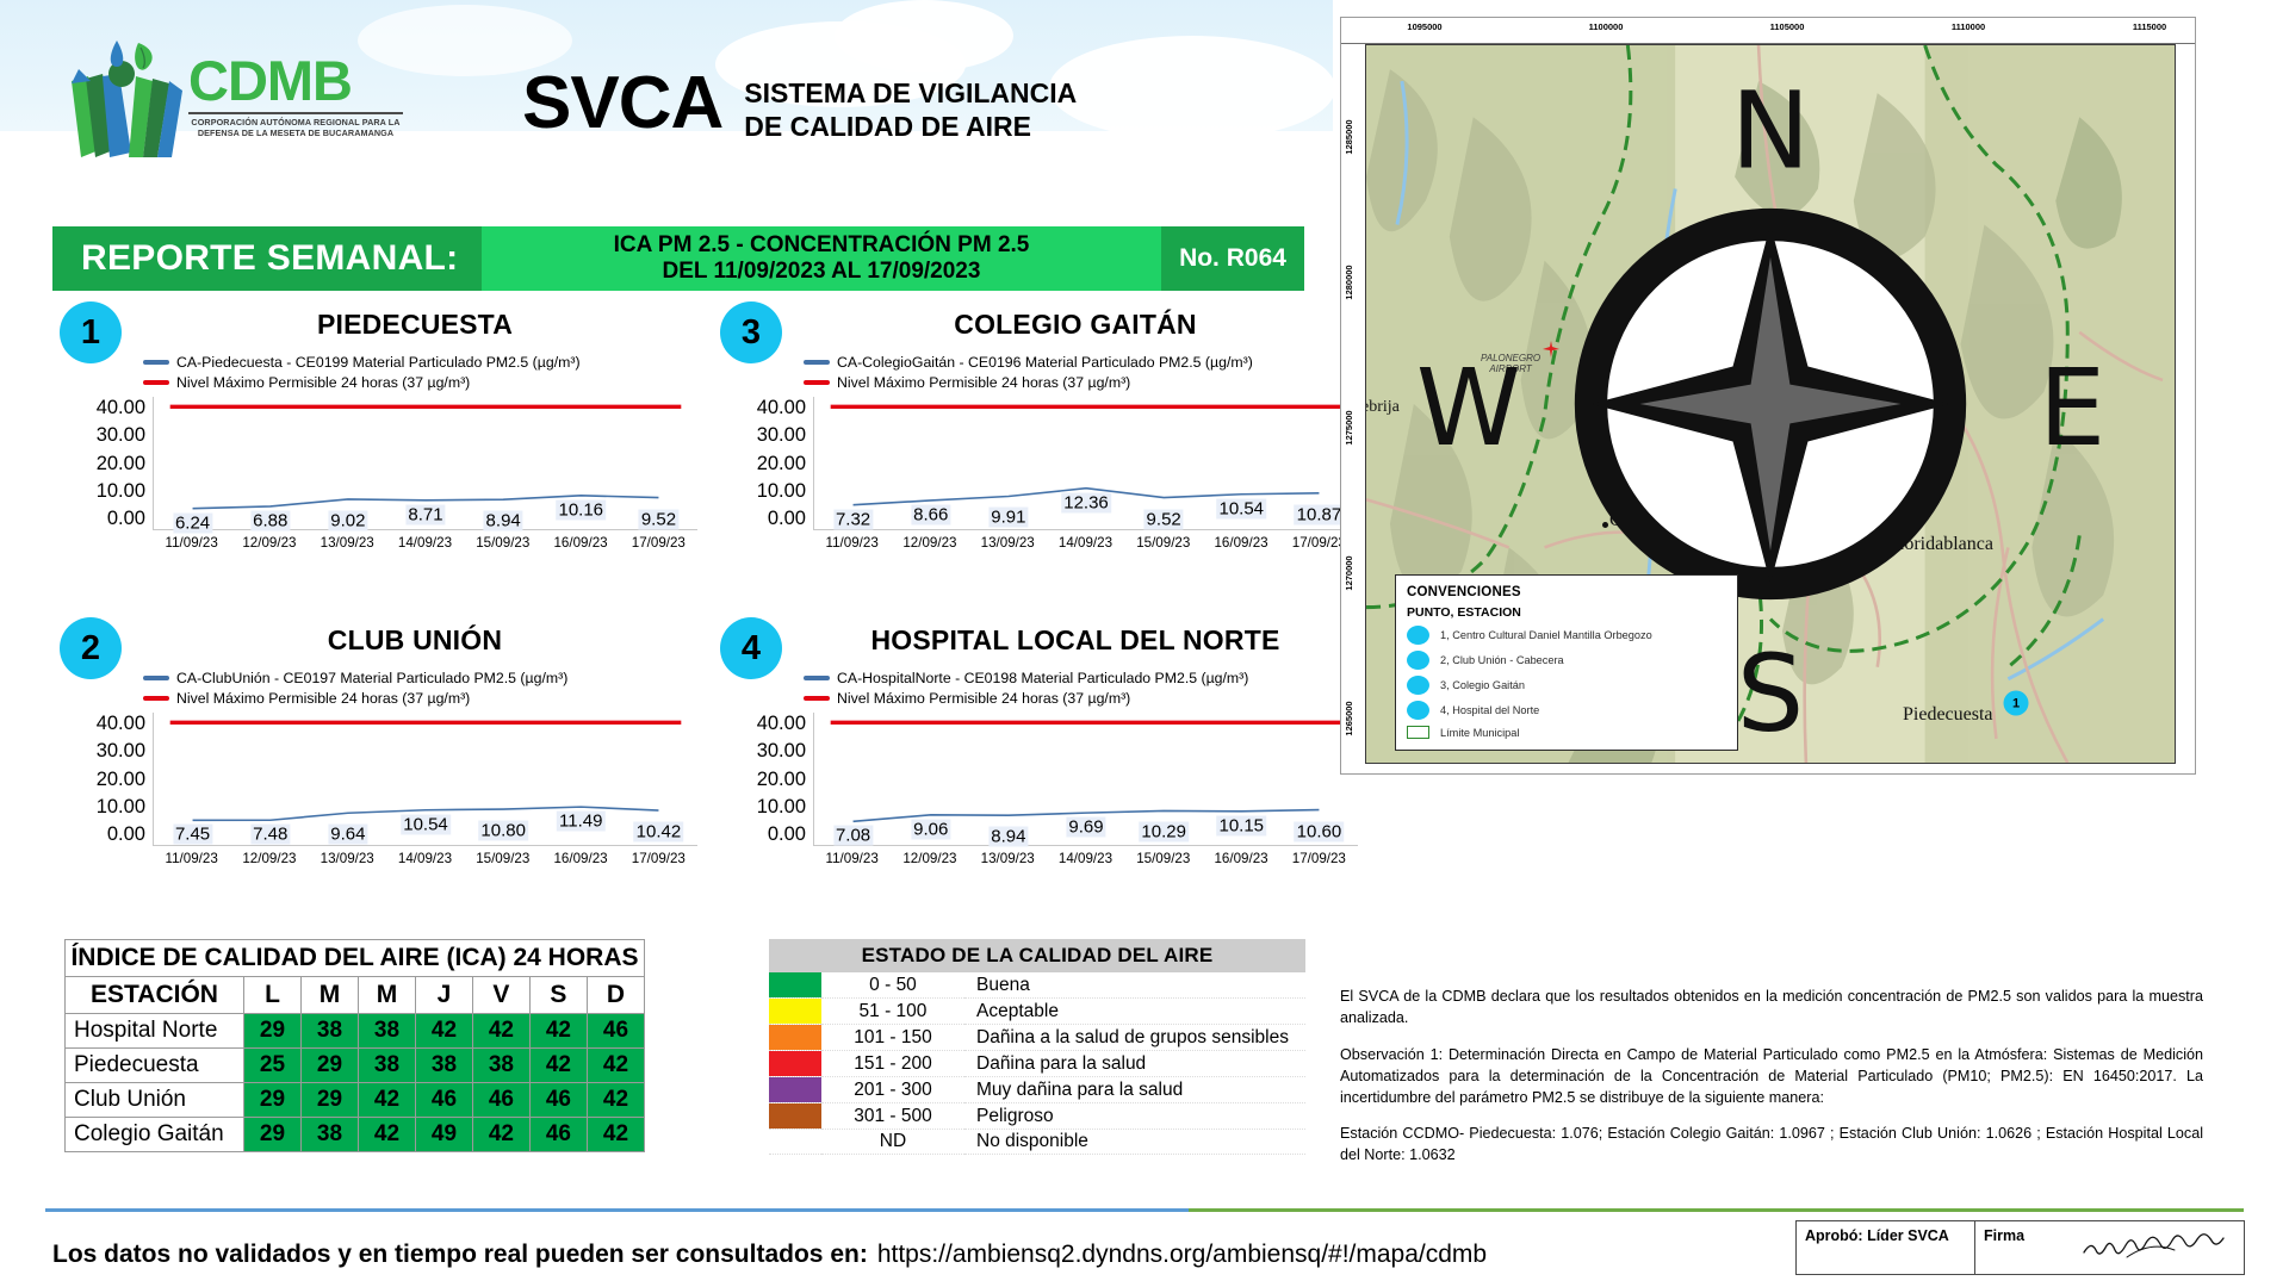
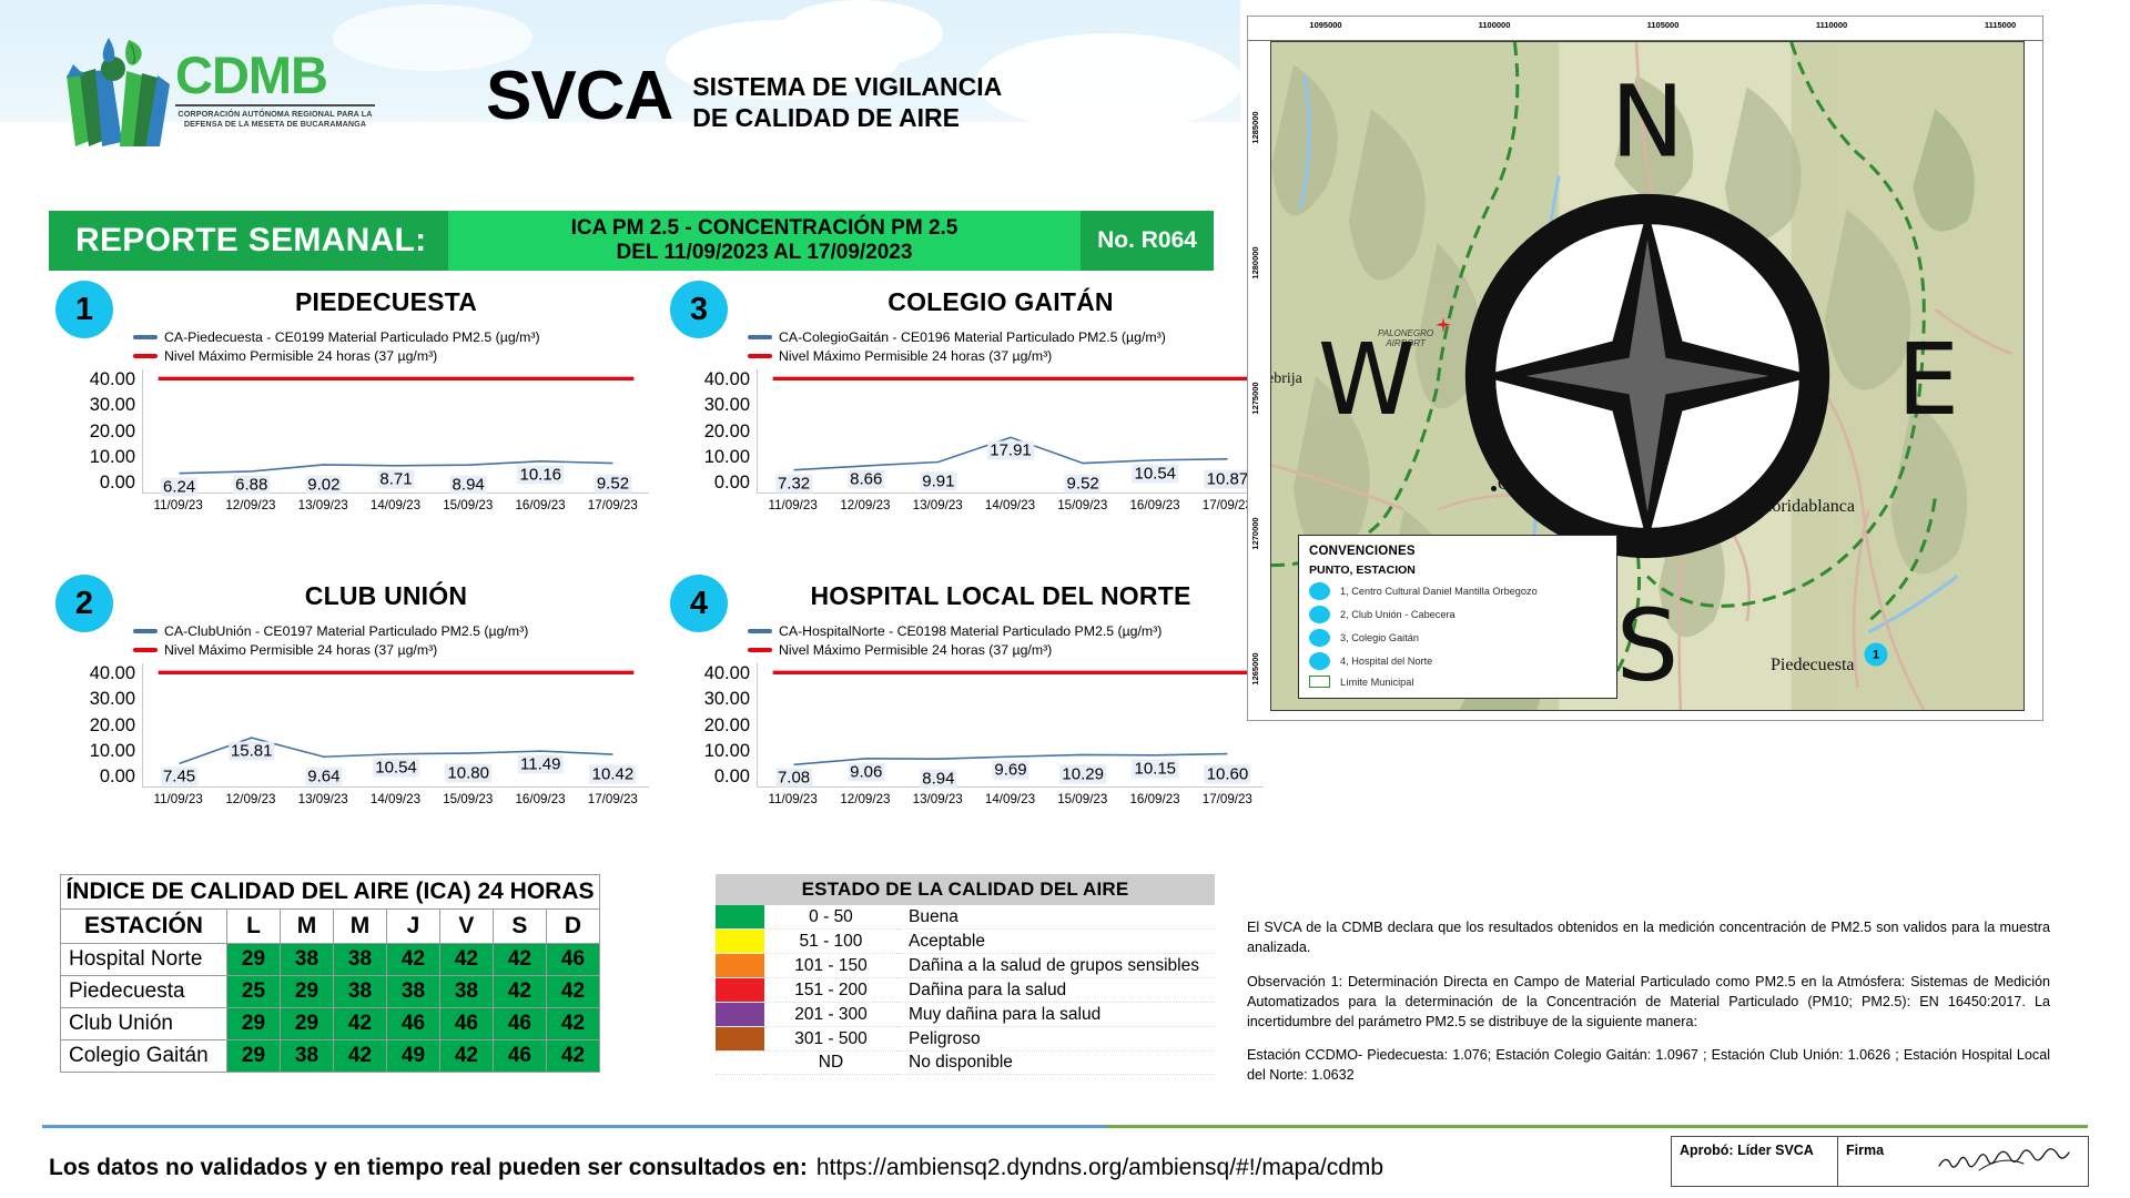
COLEGIO GAITÁN/14/09/23: 12.36 -> 17.91
CLUB UNIÓN/12/09/23: 7.48 -> 15.81
